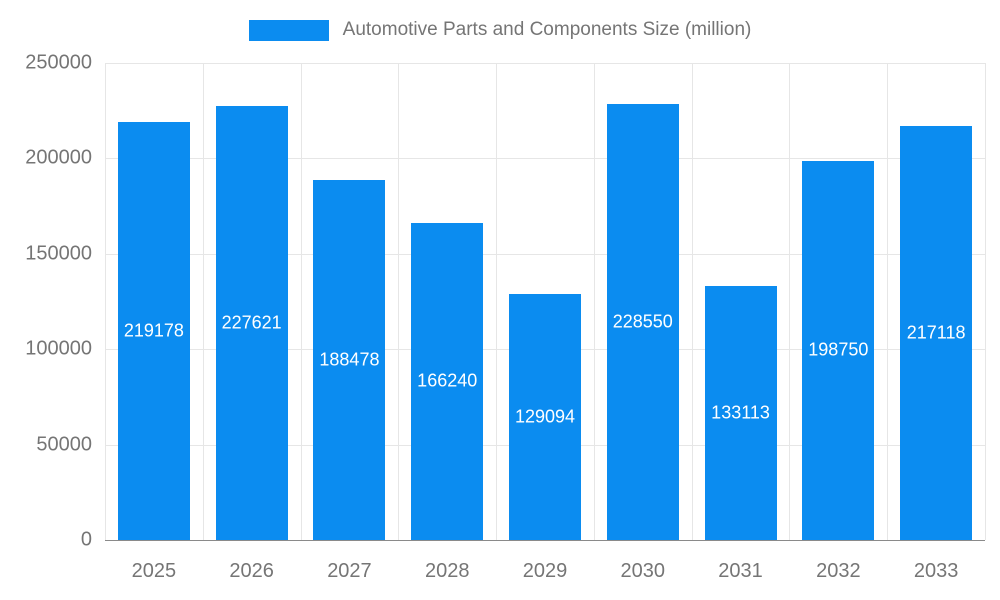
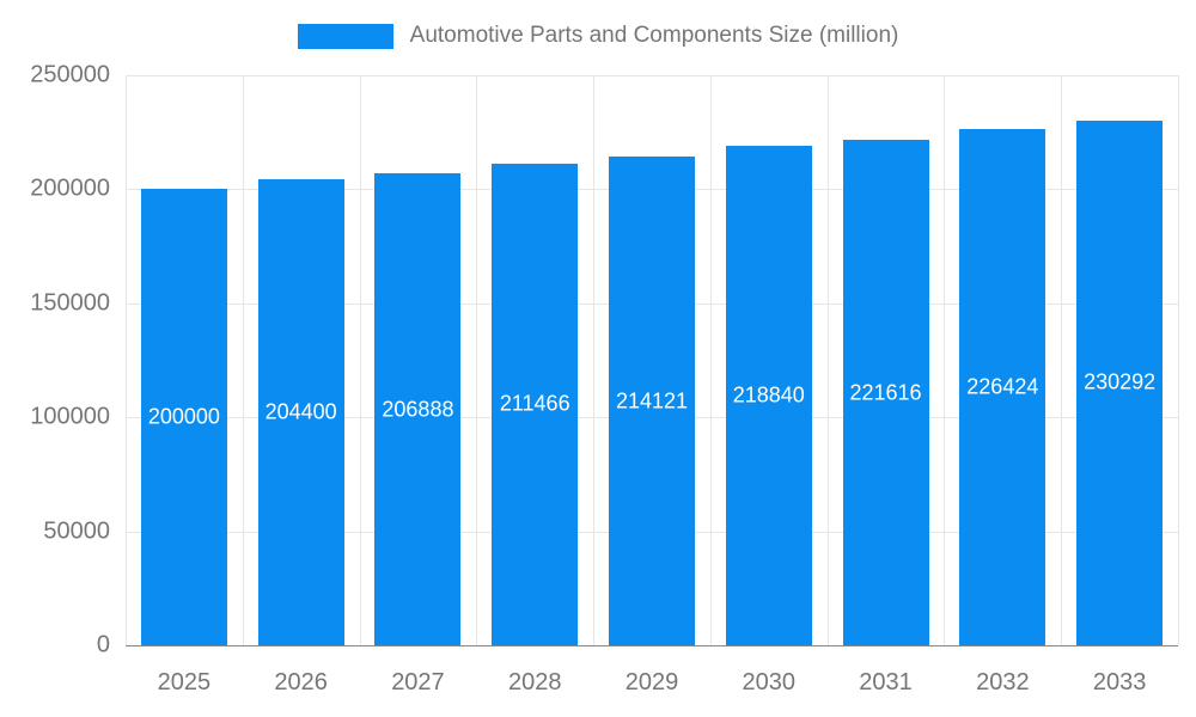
2025: 219178 -> 200000
2026: 227621 -> 204400
2027: 188478 -> 206888
2028: 166240 -> 211466
2029: 129094 -> 214121
2030: 228550 -> 218840
2031: 133113 -> 221616
2032: 198750 -> 226424
2033: 217118 -> 230292
